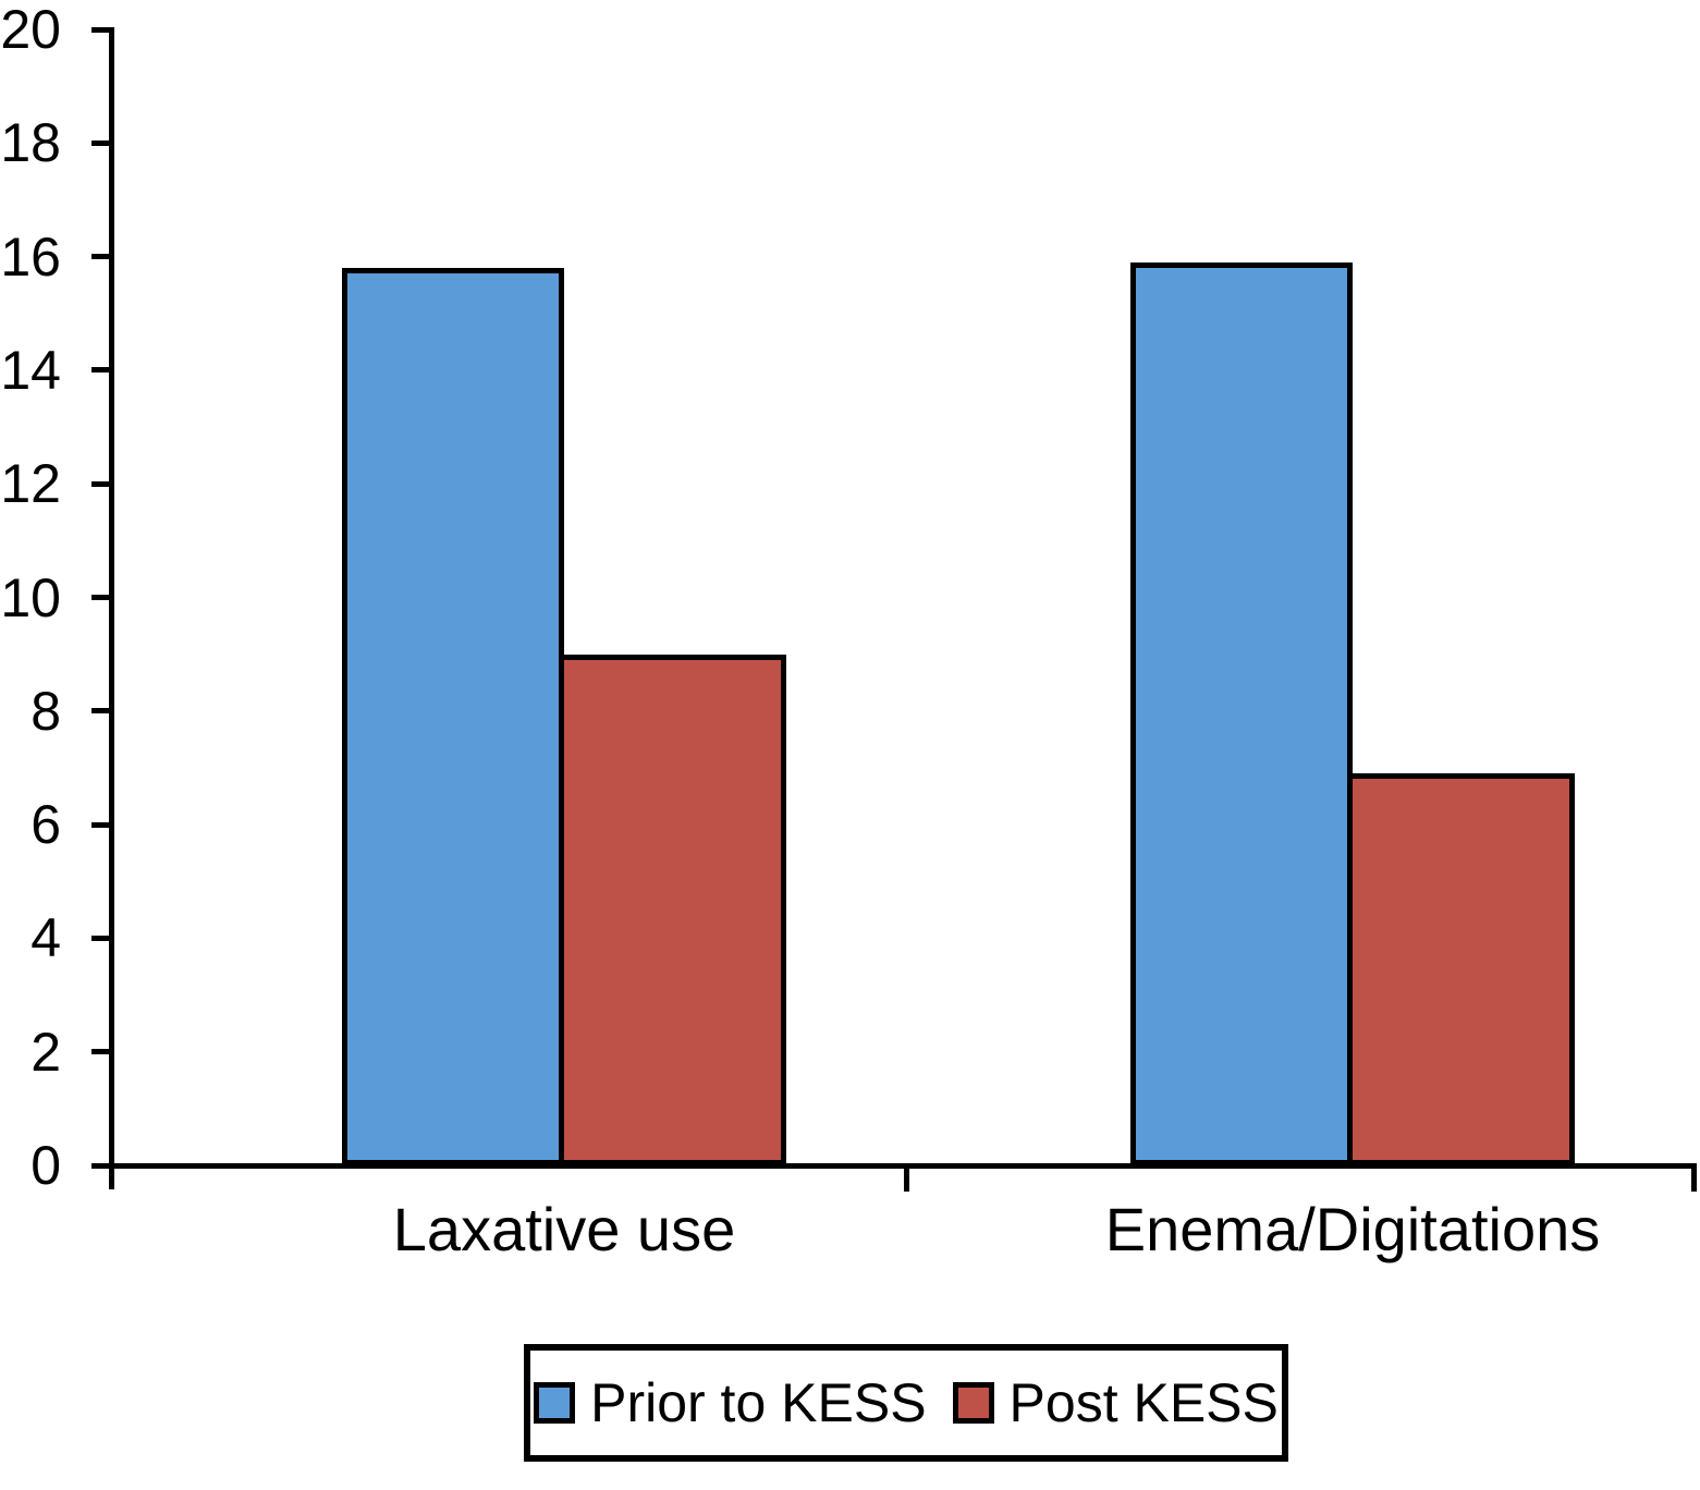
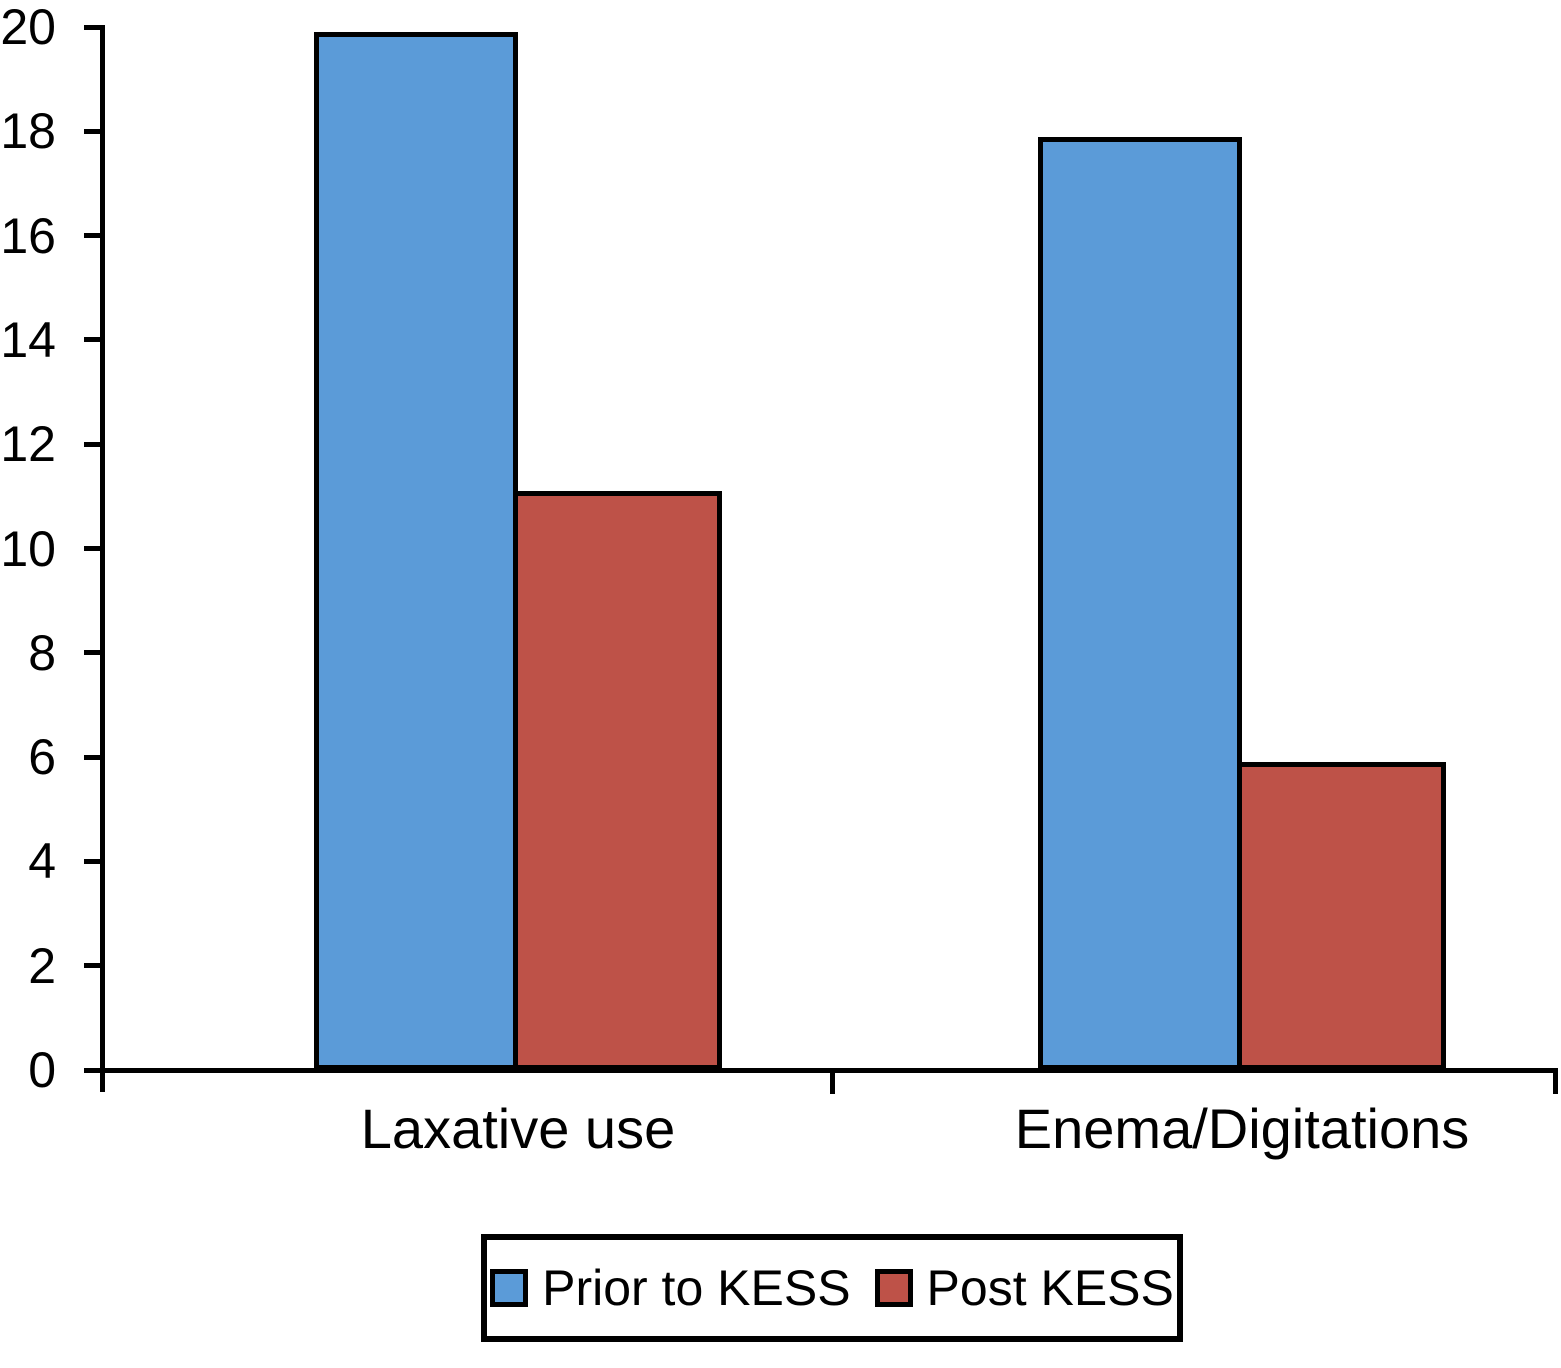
Prior to KESS/Laxative use: 15.8 -> 19.9
Post KESS/Laxative use: 9.0 -> 11.1
Prior to KESS/Enema/Digitations: 15.9 -> 17.9
Post KESS/Enema/Digitations: 6.9 -> 5.9
